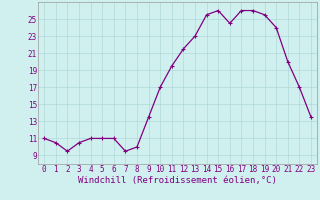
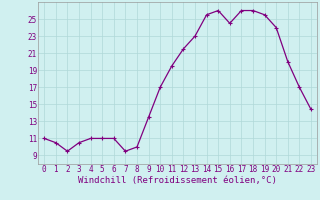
23: 13.5 -> 14.4
